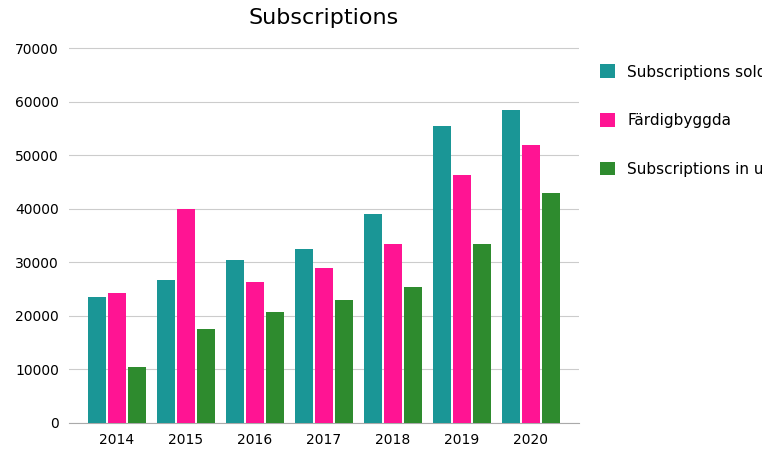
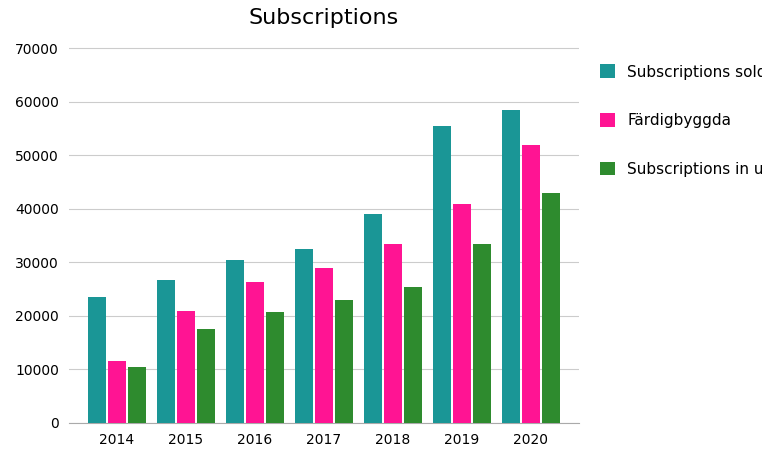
Färdigbyggda/2014: 24200 -> 11500
Färdigbyggda/2015: 40000 -> 21000
Färdigbyggda/2019: 46400 -> 41000
